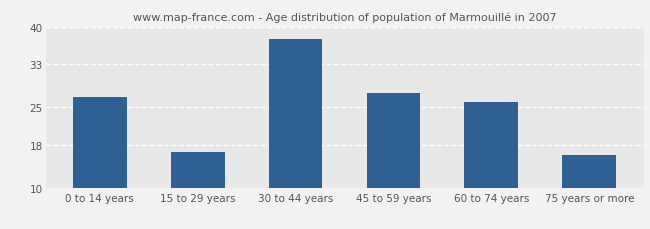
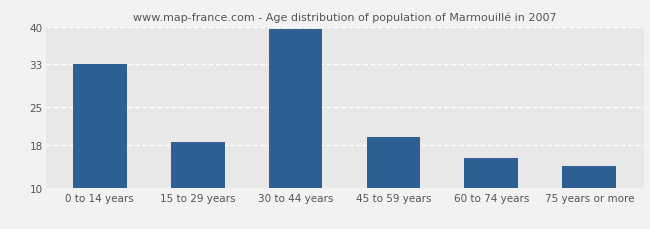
0 to 14 years: 26.8 -> 33.0
15 to 29 years: 16.6 -> 18.5
30 to 44 years: 37.6 -> 39.5
45 to 59 years: 27.6 -> 19.5
60 to 74 years: 26.0 -> 15.5
75 years or more: 16.0 -> 14.0
